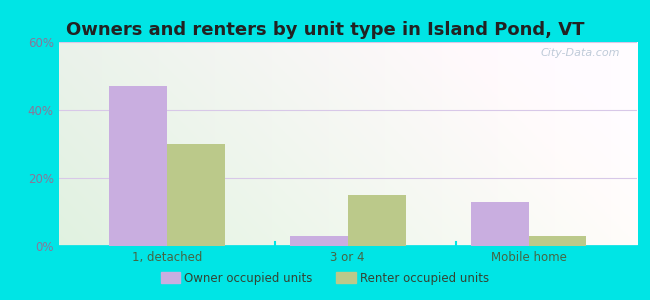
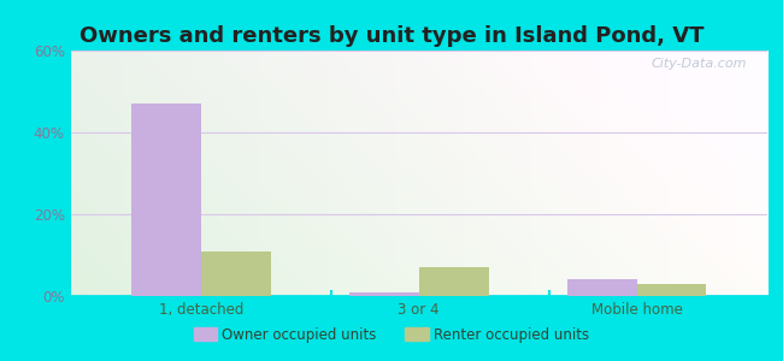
Renter occupied units/1, detached: 30% -> 11%
Owner occupied units/3 or 4: 3% -> 1%
Renter occupied units/3 or 4: 15% -> 7%
Owner occupied units/Mobile home: 13% -> 4%
